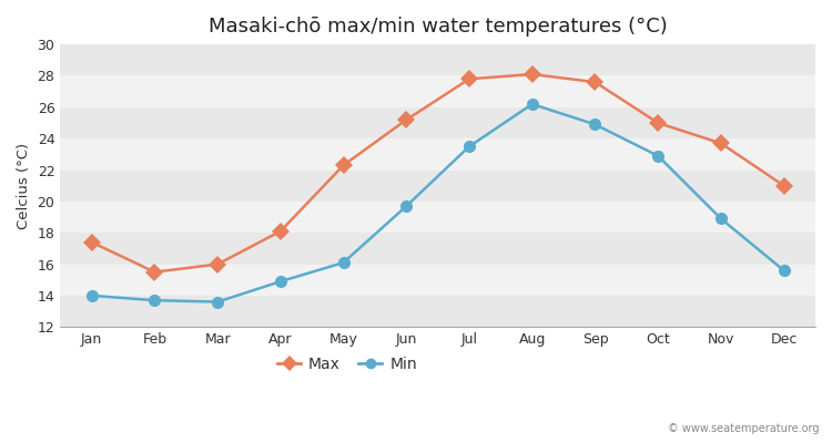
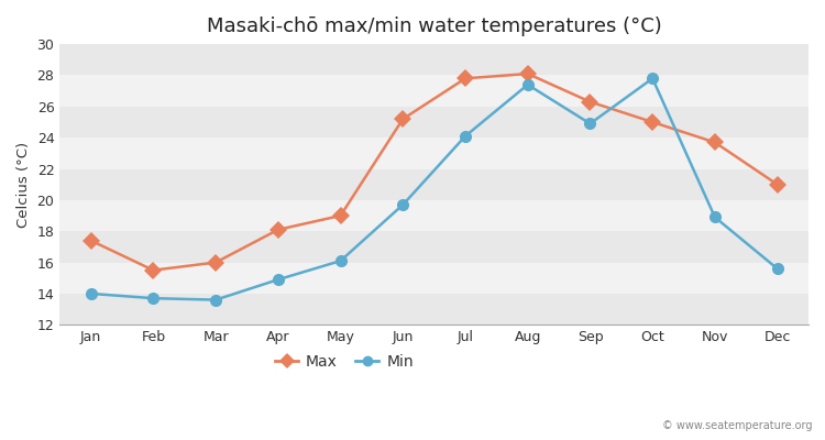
Max/May: 22.3 -> 19.0
Min/Jul: 23.5 -> 24.1
Min/Aug: 26.2 -> 27.4
Max/Sep: 27.6 -> 26.3
Min/Oct: 22.9 -> 27.8
